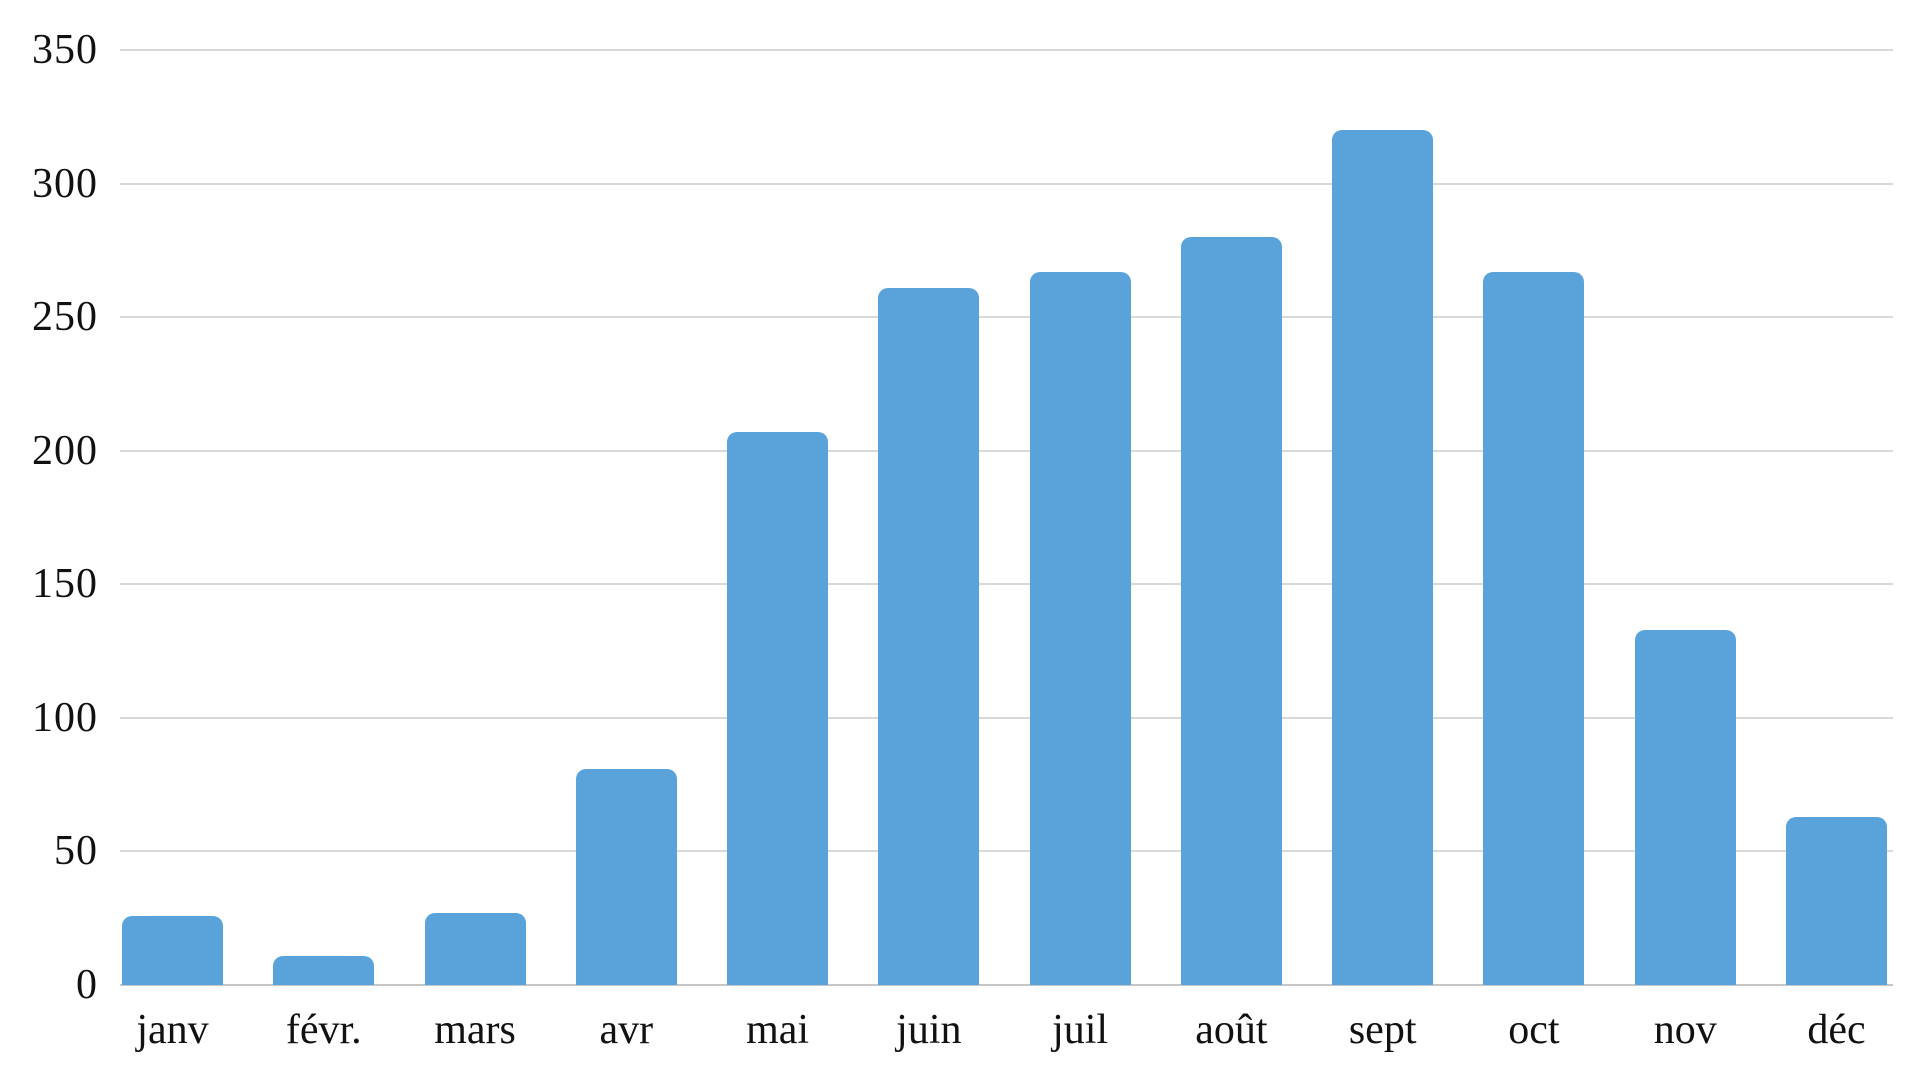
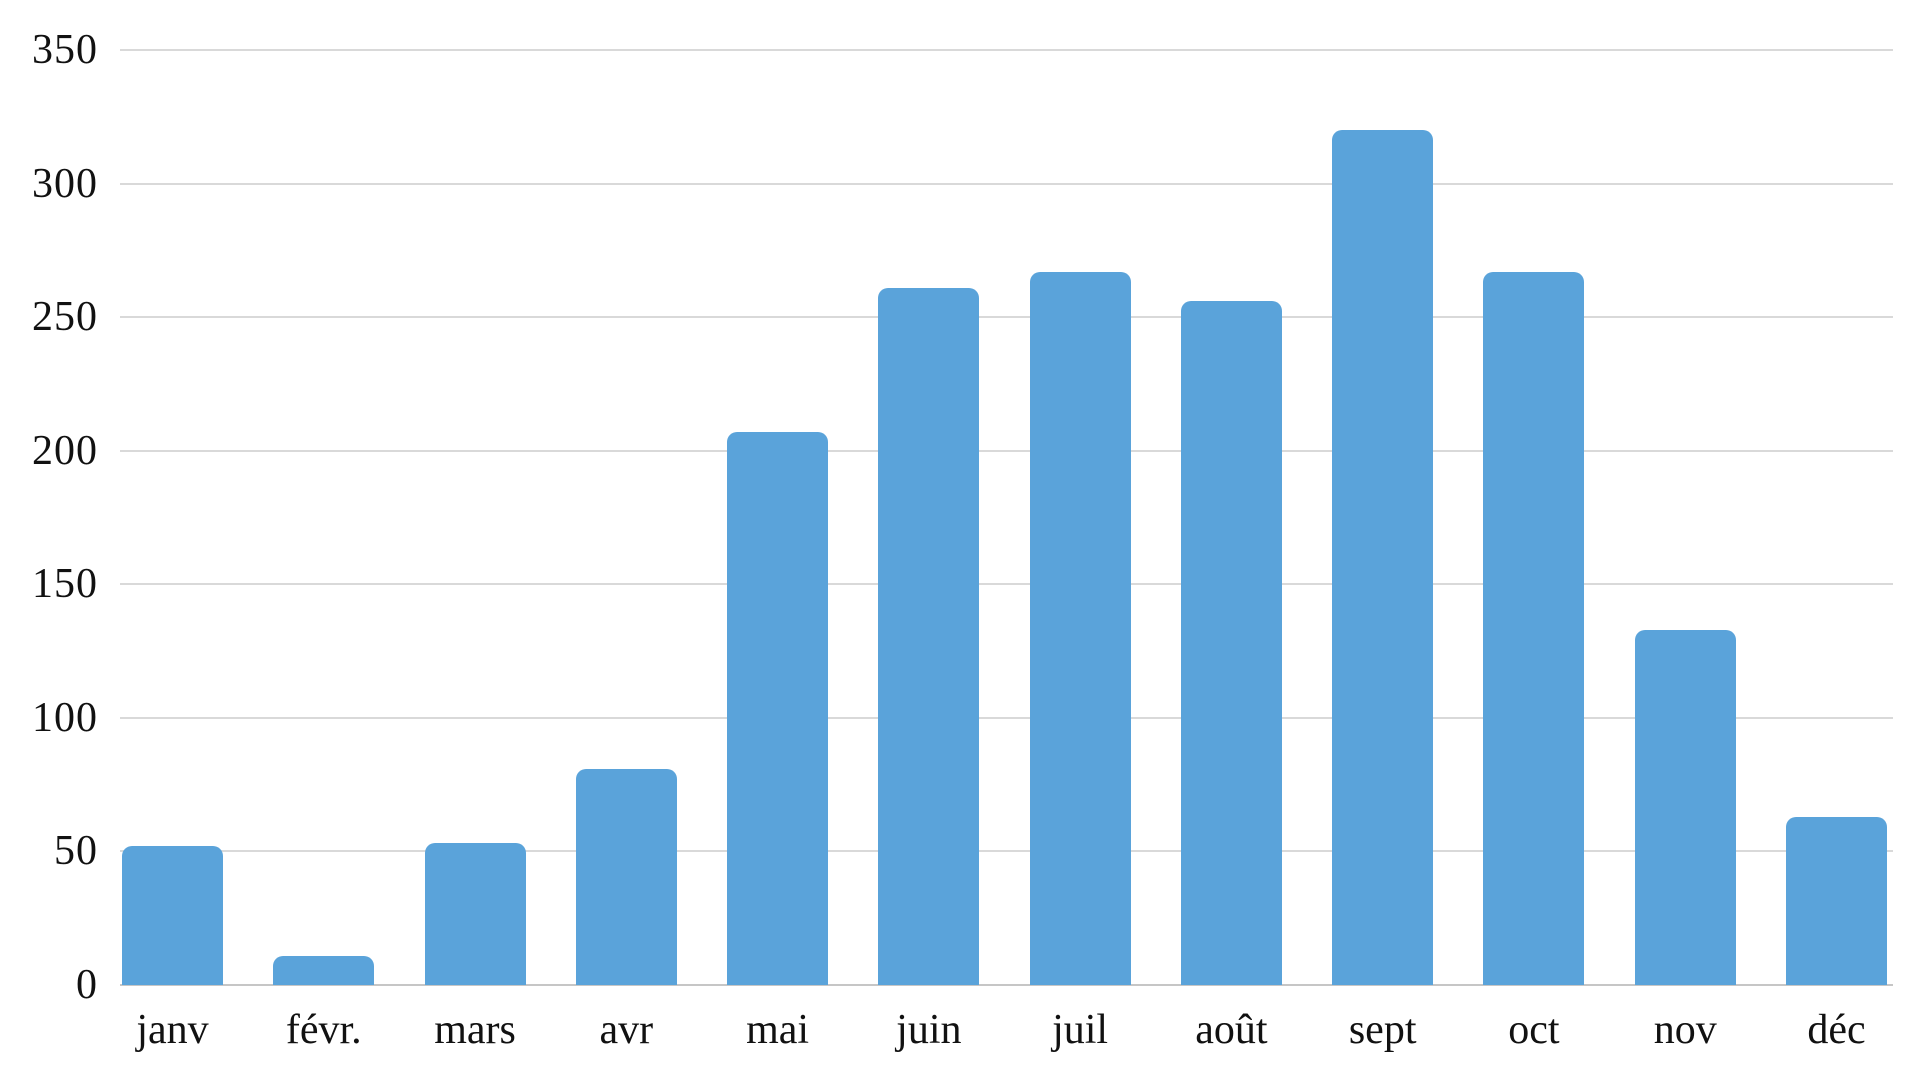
janv: 26 -> 52
mars: 27 -> 53
août: 280 -> 256
